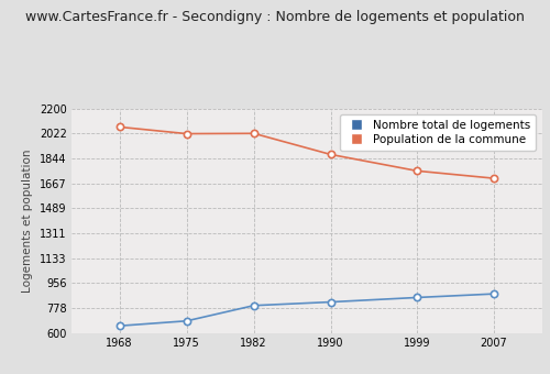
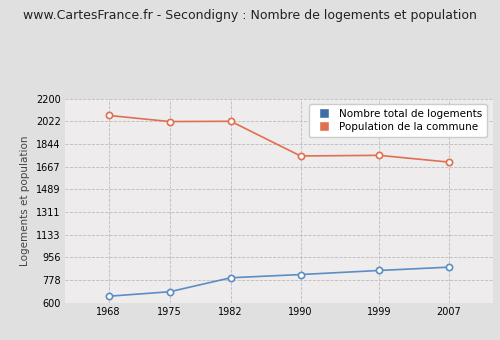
Population de la commune/1990: 1870 -> 1750
